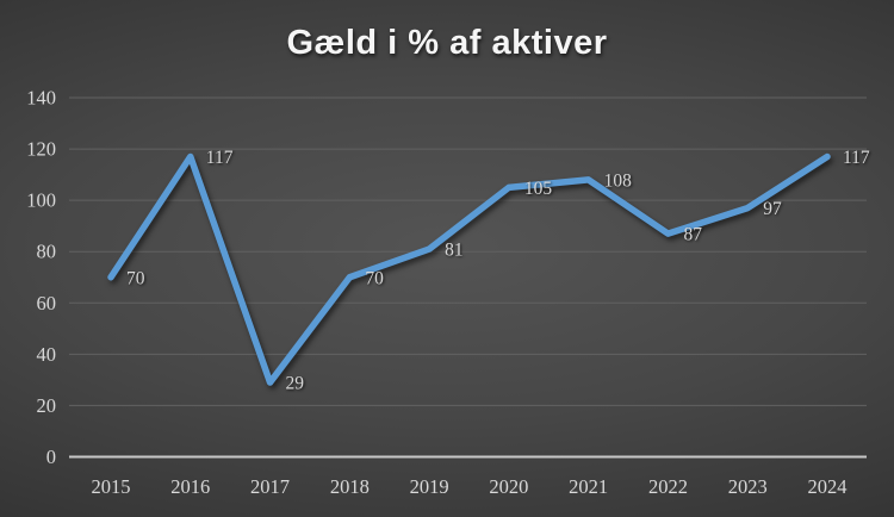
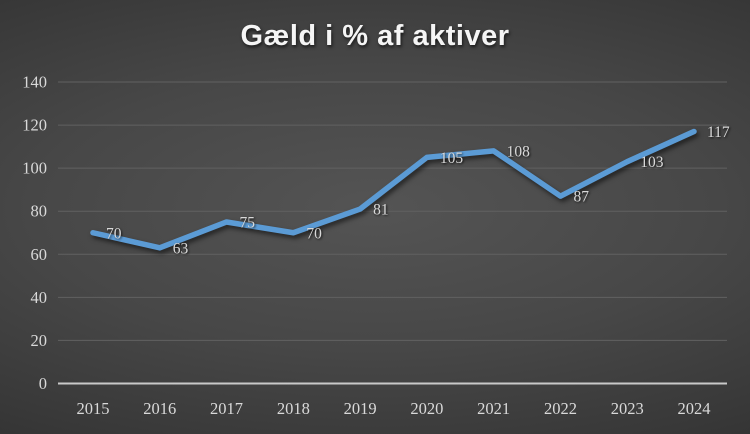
2016: 117 -> 63
2017: 29 -> 75
2023: 97 -> 103
